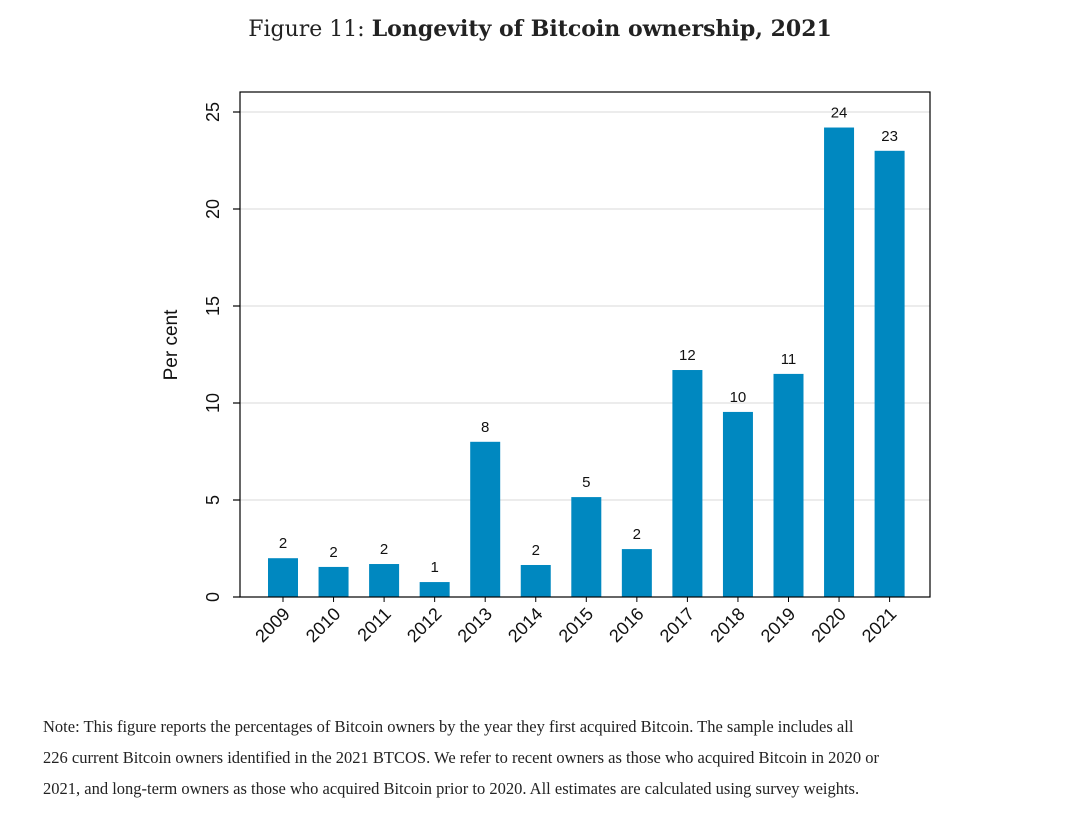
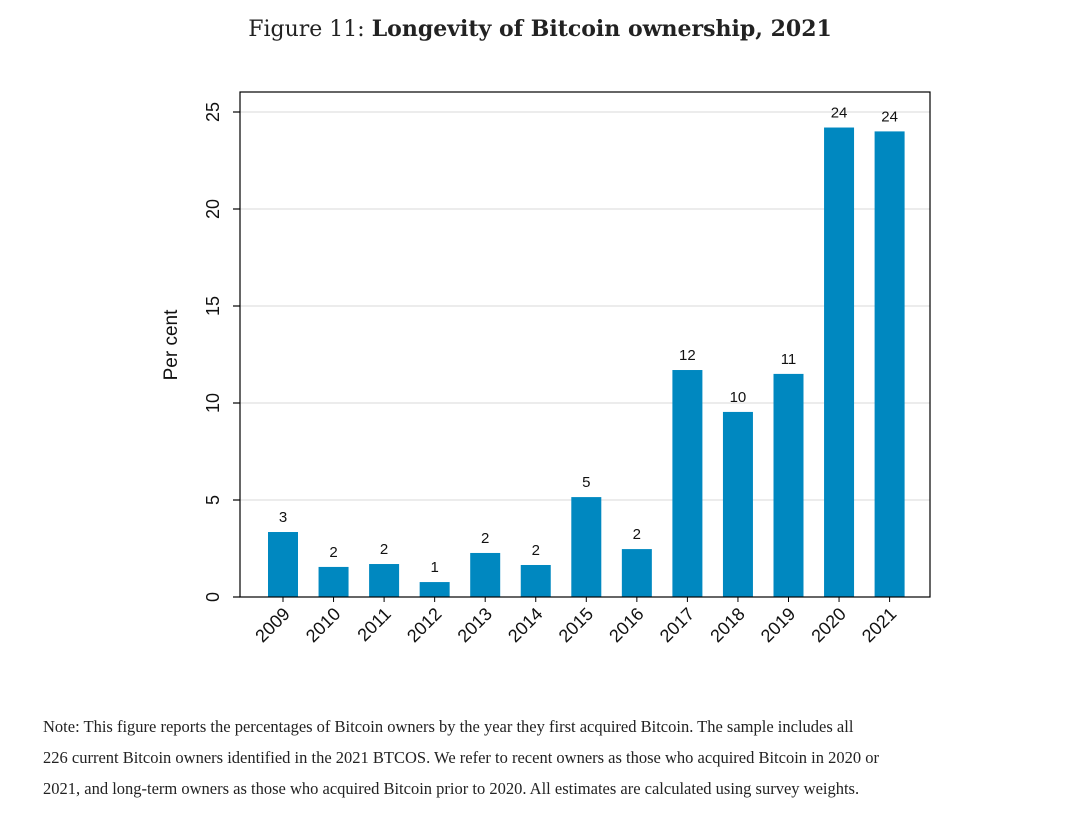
2009: 2 -> 3
2013: 8 -> 2
2021: 23 -> 24
